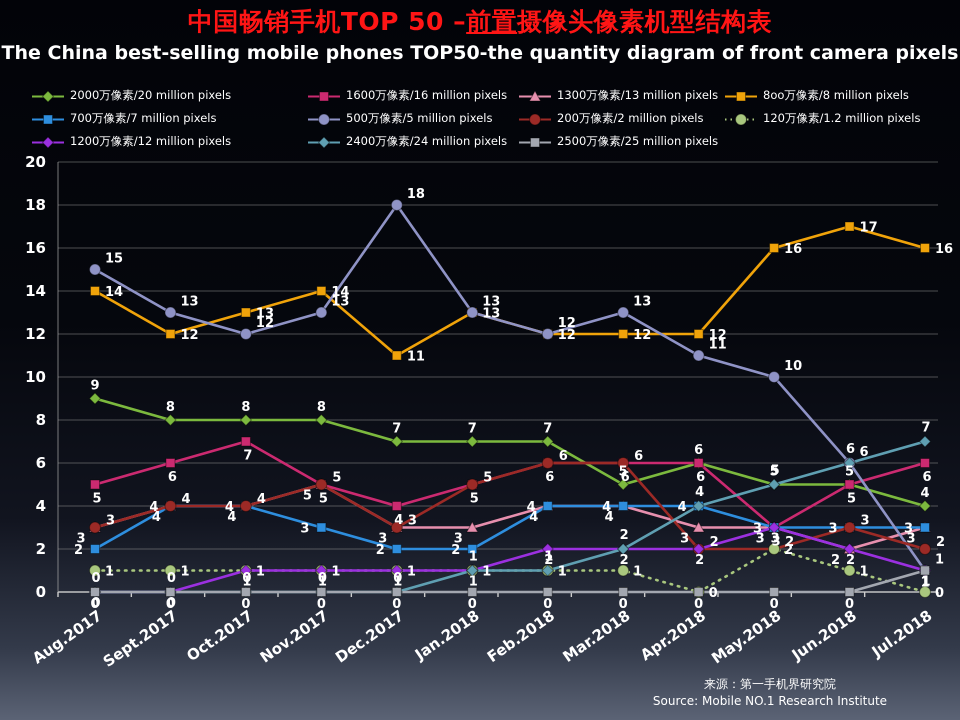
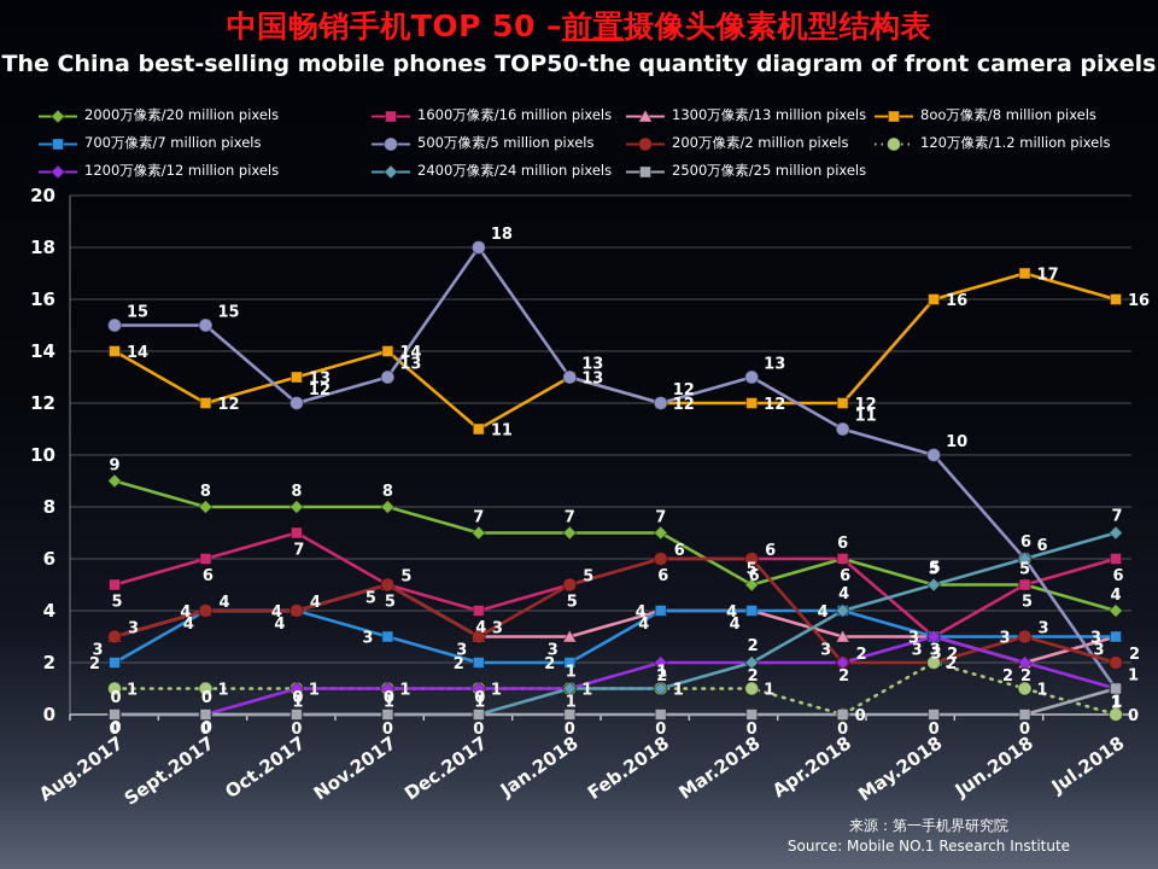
500万像素/5 million pixels/Sept.2017: 13 -> 15
